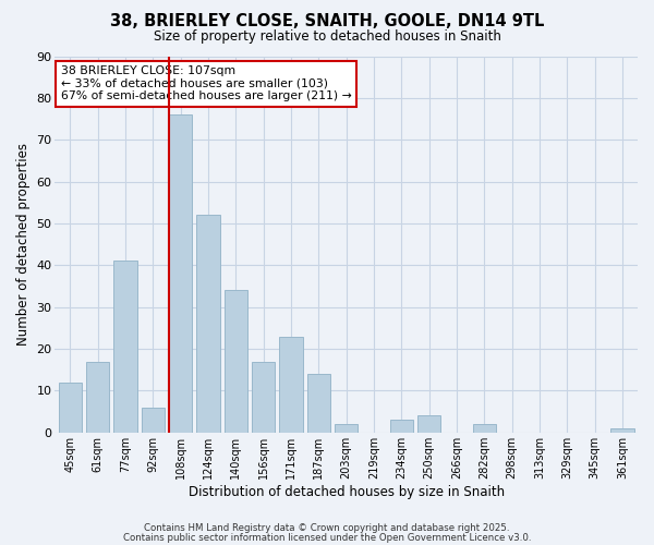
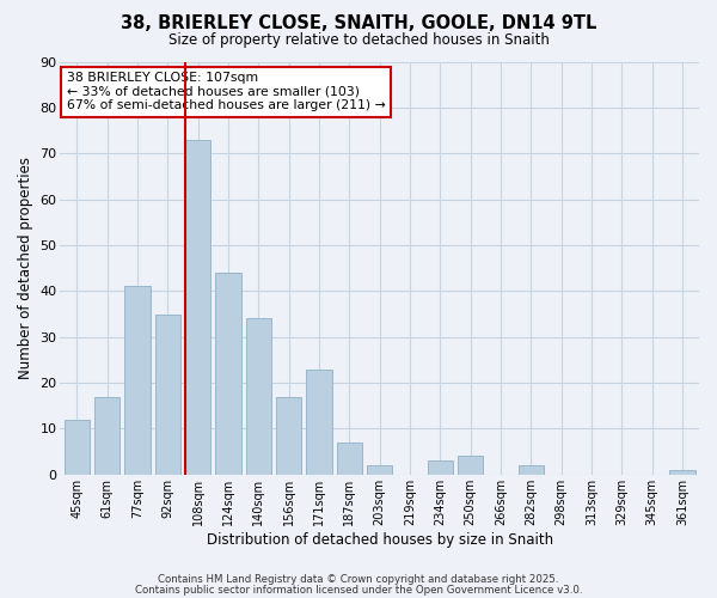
92sqm: 6 -> 35
108sqm: 76 -> 73
124sqm: 52 -> 44
187sqm: 14 -> 7
